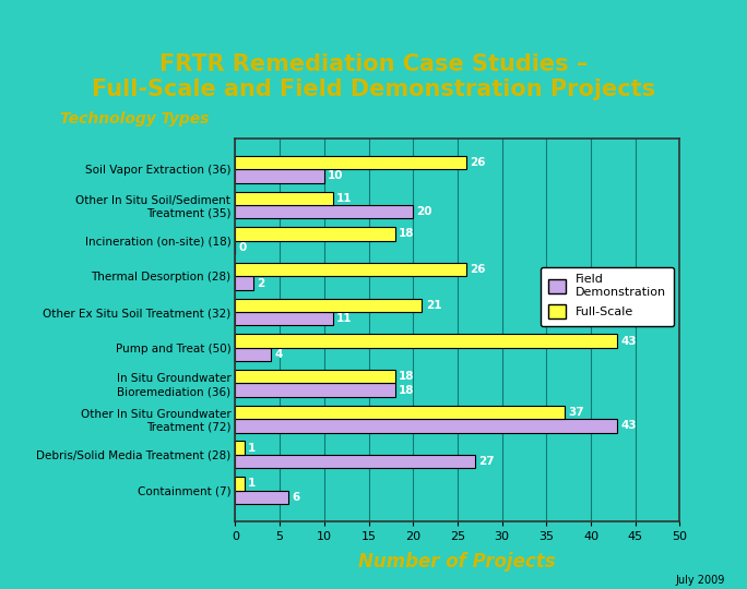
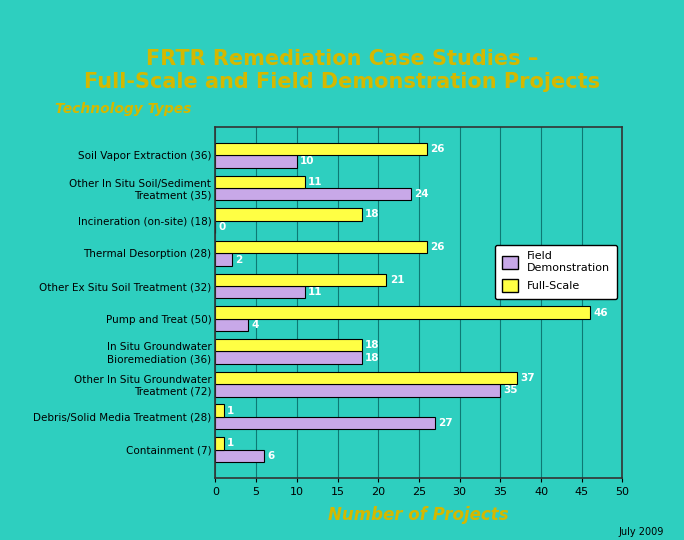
Field Demonstration/Other In Situ Soil/Sediment Treatment (35): 20 -> 24
Full-Scale/Pump and Treat (50): 43 -> 46
Field Demonstration/Other In Situ Groundwater Treatment (72): 43 -> 35
